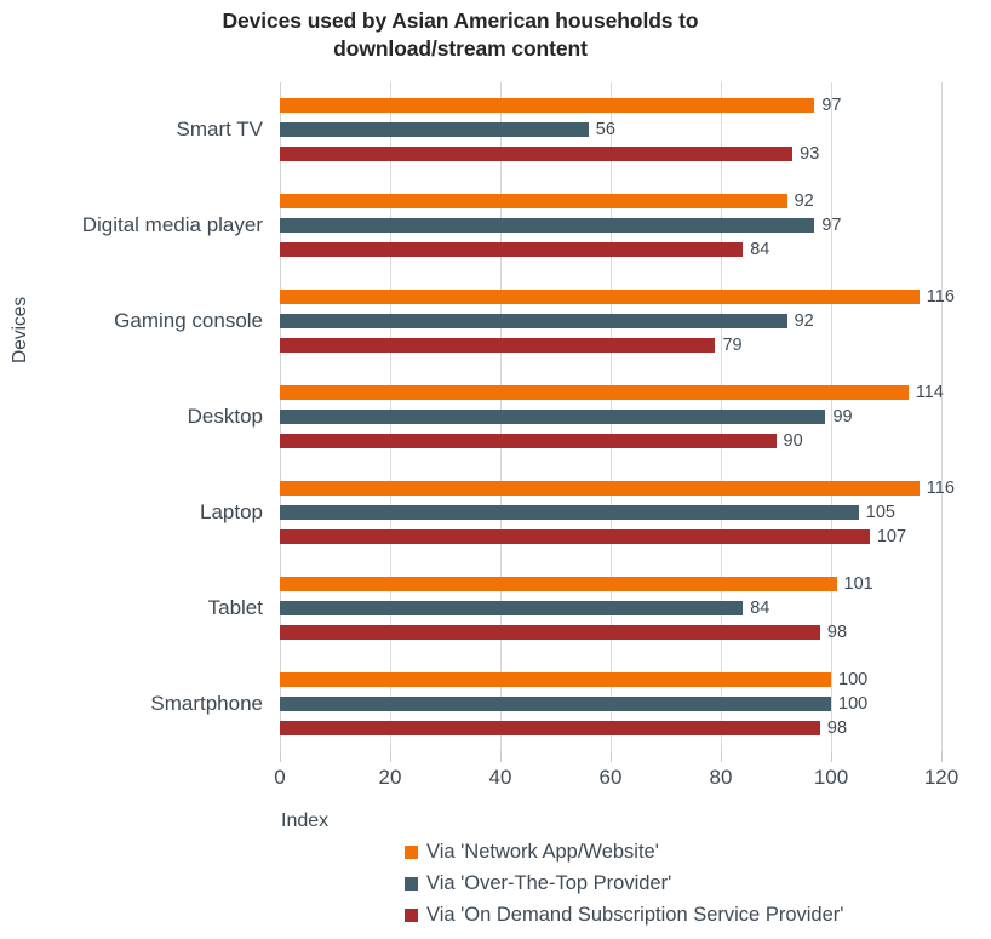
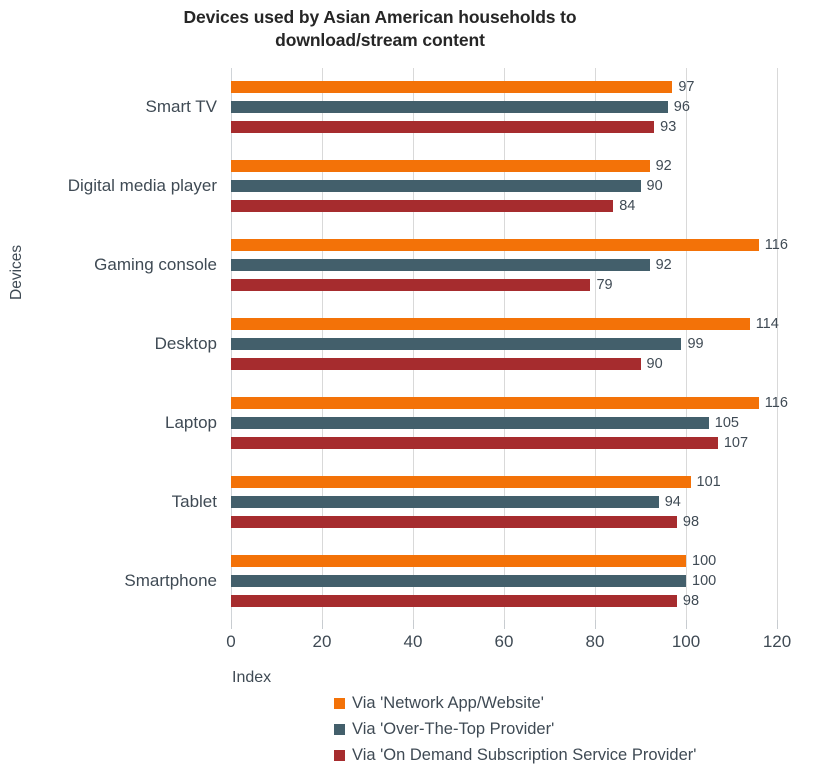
Via 'Over-The-Top Provider'/Smart TV: 56 -> 96
Via 'Over-The-Top Provider'/Digital media player: 97 -> 90
Via 'Over-The-Top Provider'/Tablet: 84 -> 94
